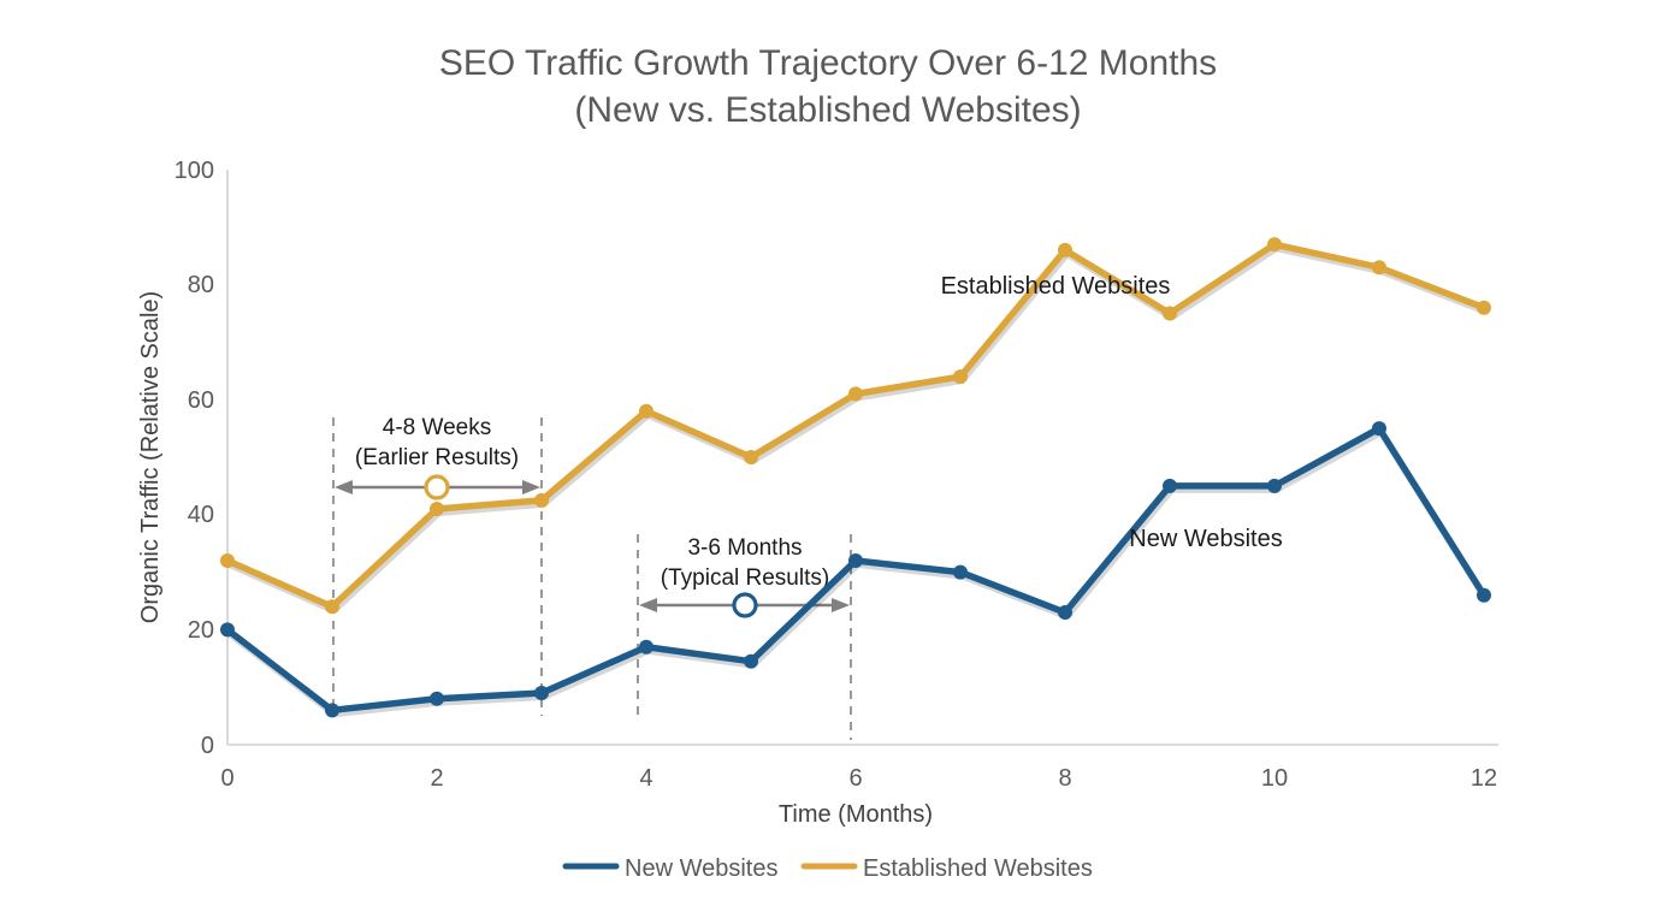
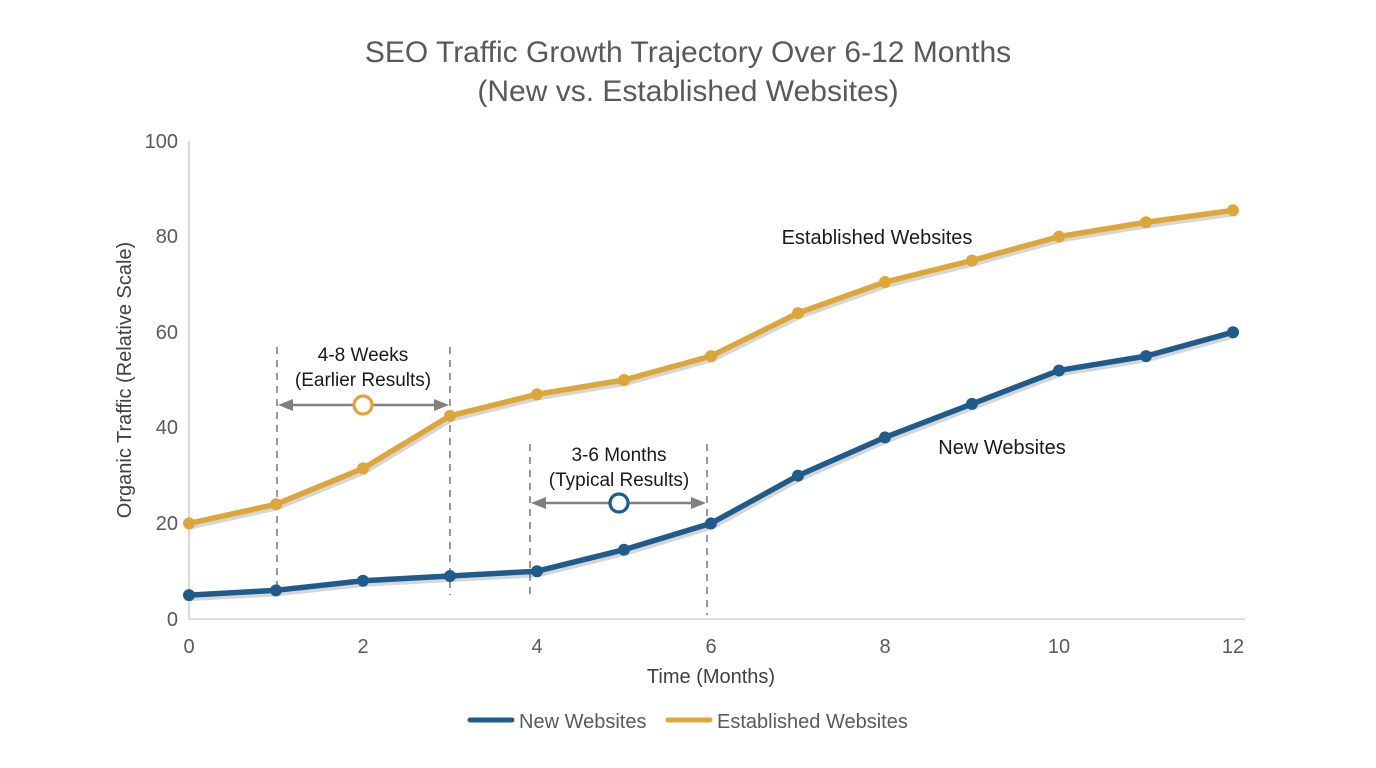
New Websites/0: 20 -> 5
Established Websites/0: 32 -> 20
Established Websites/2: 41 -> 32
New Websites/4: 17 -> 10
Established Websites/4: 58 -> 47
New Websites/6: 32 -> 20
Established Websites/6: 61 -> 55
New Websites/8: 23 -> 38
Established Websites/8: 86 -> 70
New Websites/10: 45 -> 52
Established Websites/10: 87 -> 80
New Websites/12: 26 -> 60
Established Websites/12: 76 -> 86
